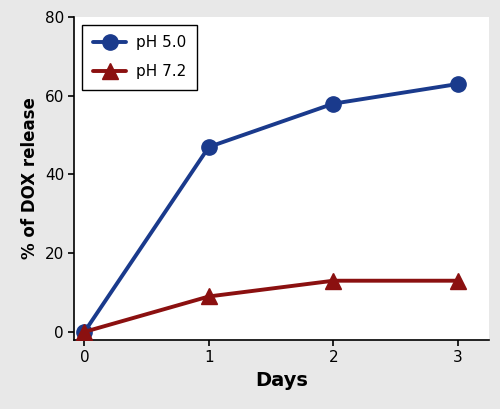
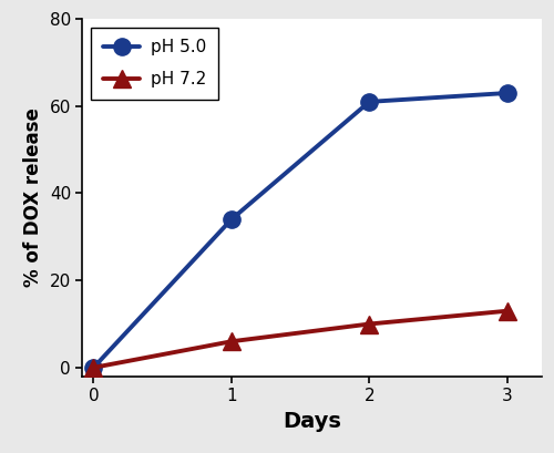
pH 5.0/1: 47 -> 34
pH 7.2/1: 9 -> 6
pH 5.0/2: 58 -> 61
pH 7.2/2: 13 -> 10
